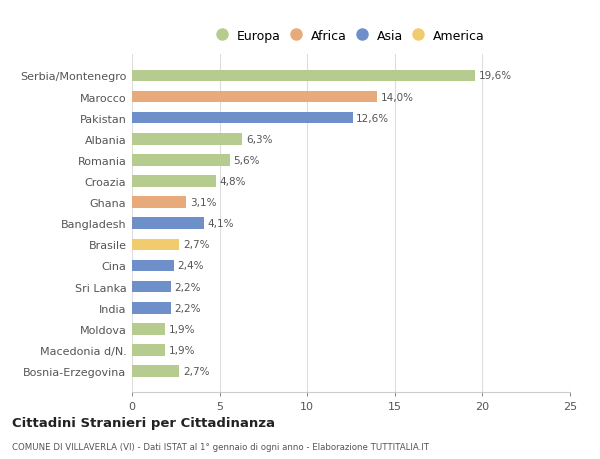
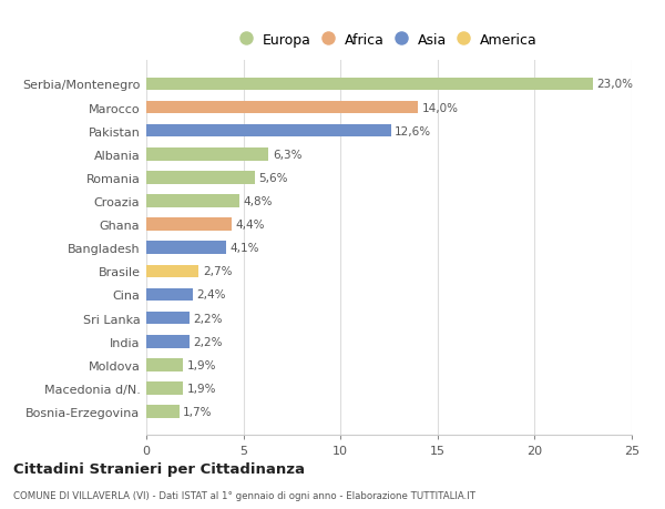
Serbia/Montenegro: 19,6% -> 23,0%
Ghana: 3,1% -> 4,4%
Bosnia-Erzegovina: 2,7% -> 1,7%
